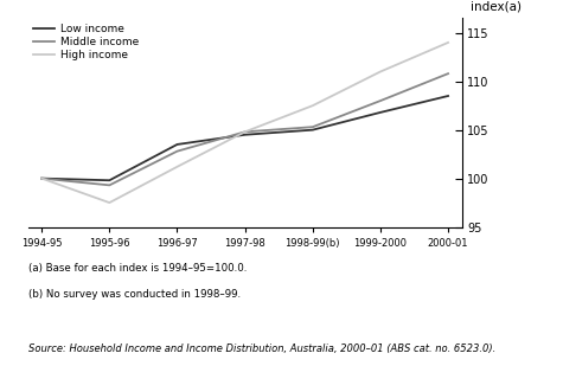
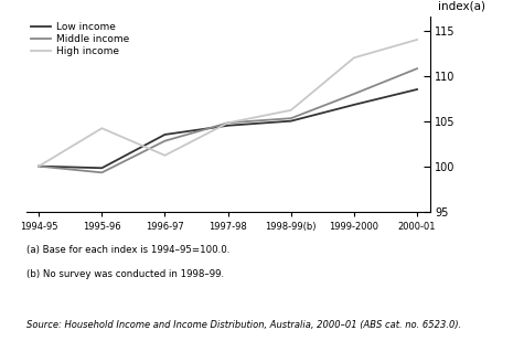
High income/1995-96: 97.5 -> 104.2
High income/1998-99(b): 107.5 -> 106.2
High income/1999-2000: 111.0 -> 112.0
